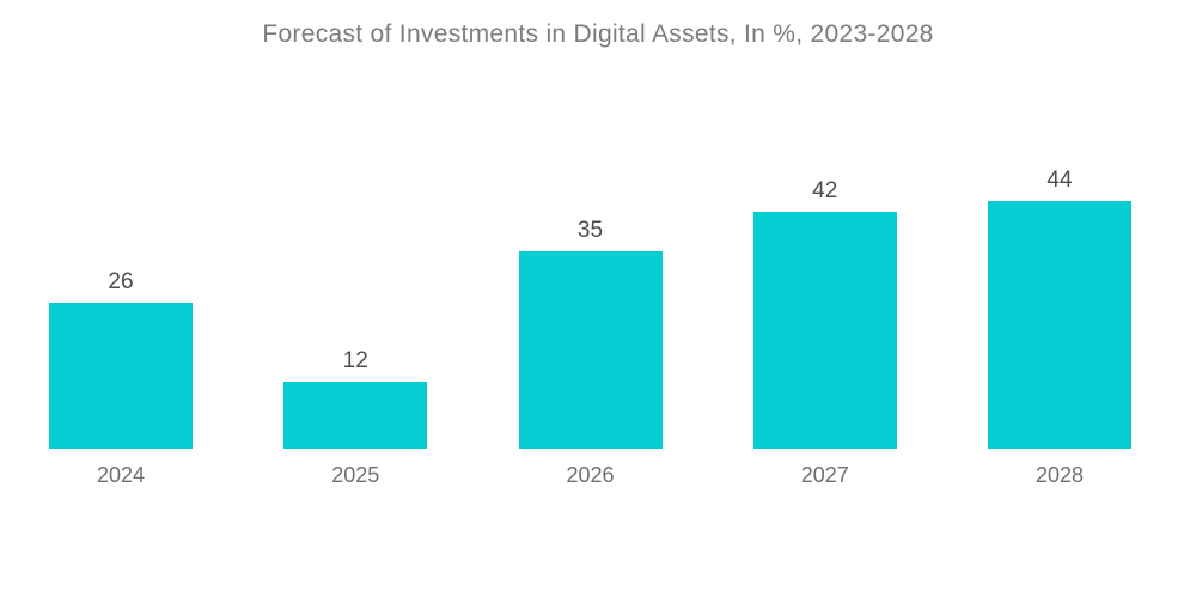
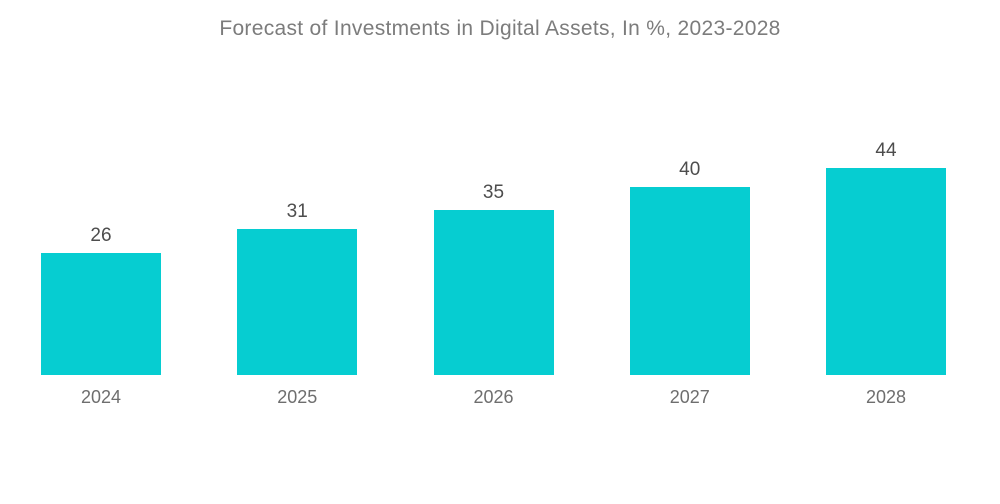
2025: 12 -> 31
2027: 42 -> 40
